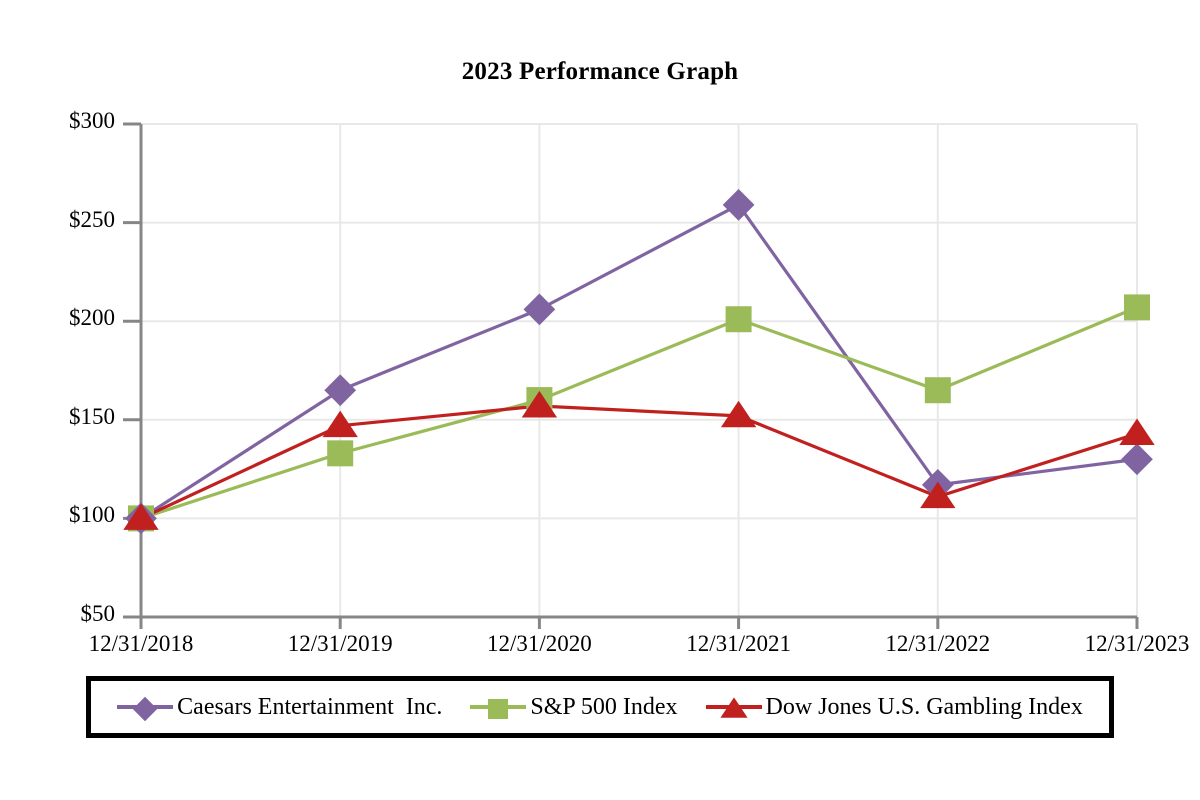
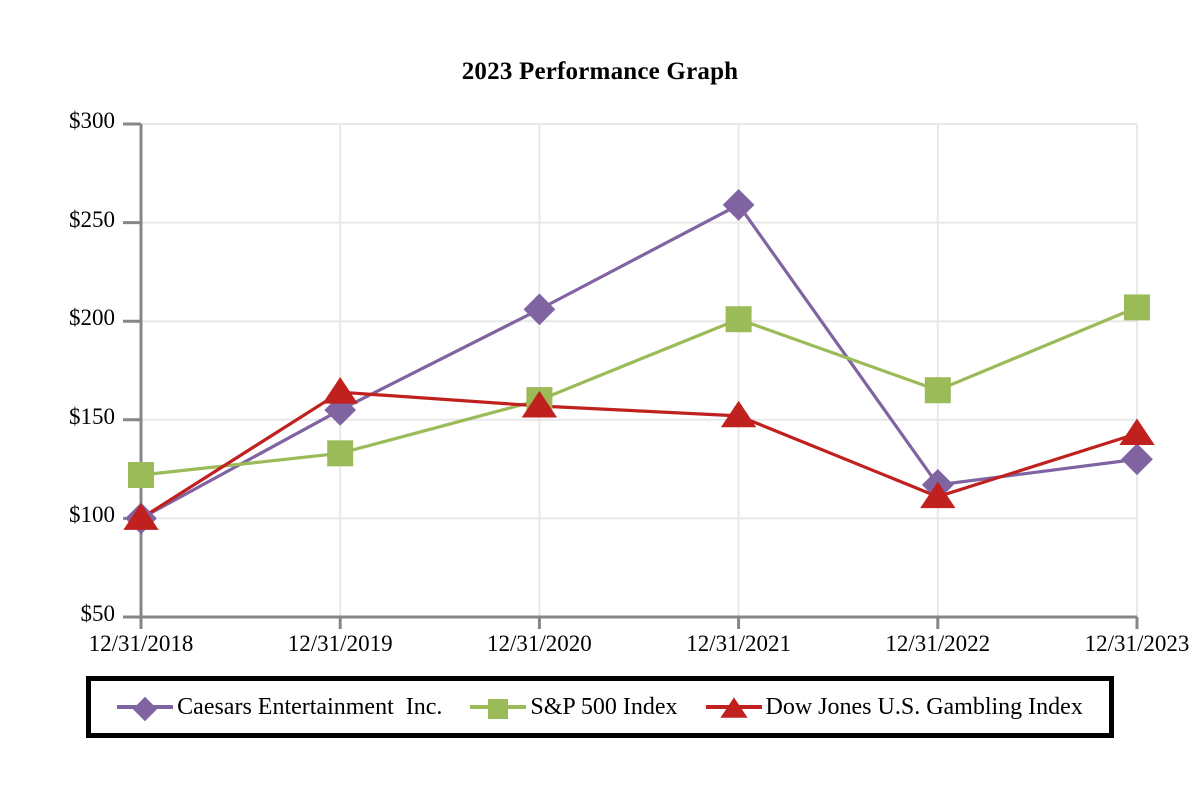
S&P 500 Index/12/31/2018: $100 -> $122
Caesars Entertainment Inc./12/31/2019: $165 -> $155
Dow Jones U.S. Gambling Index/12/31/2019: $147 -> $164
